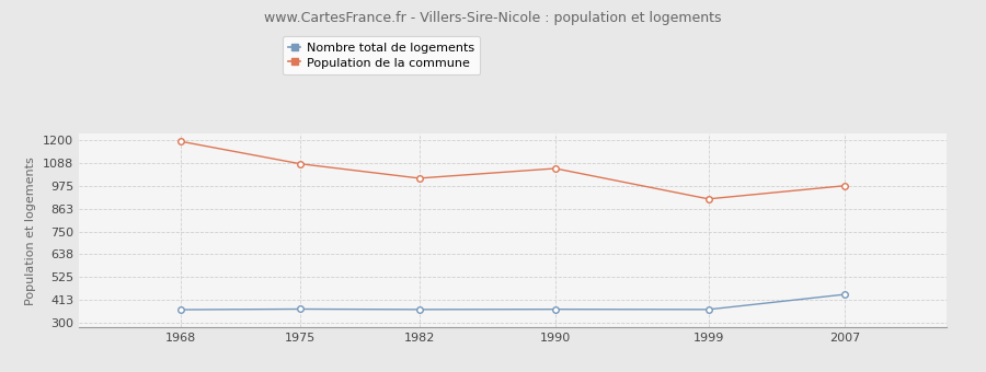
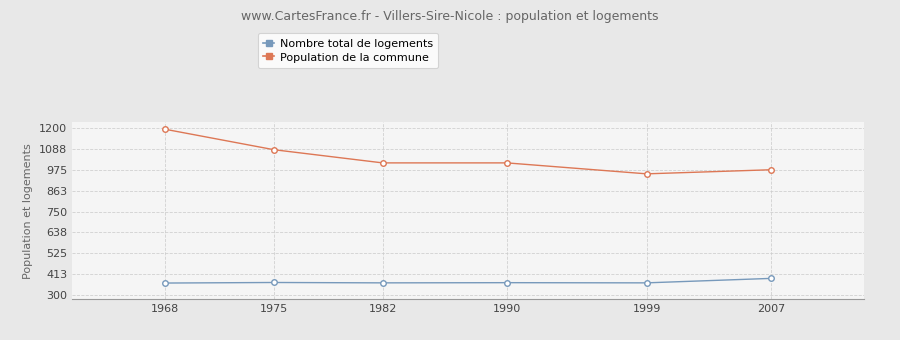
Population de la commune/1990: 1060 -> 1010
Population de la commune/1999: 910 -> 950
Nombre total de logements/2007: 440 -> 390
